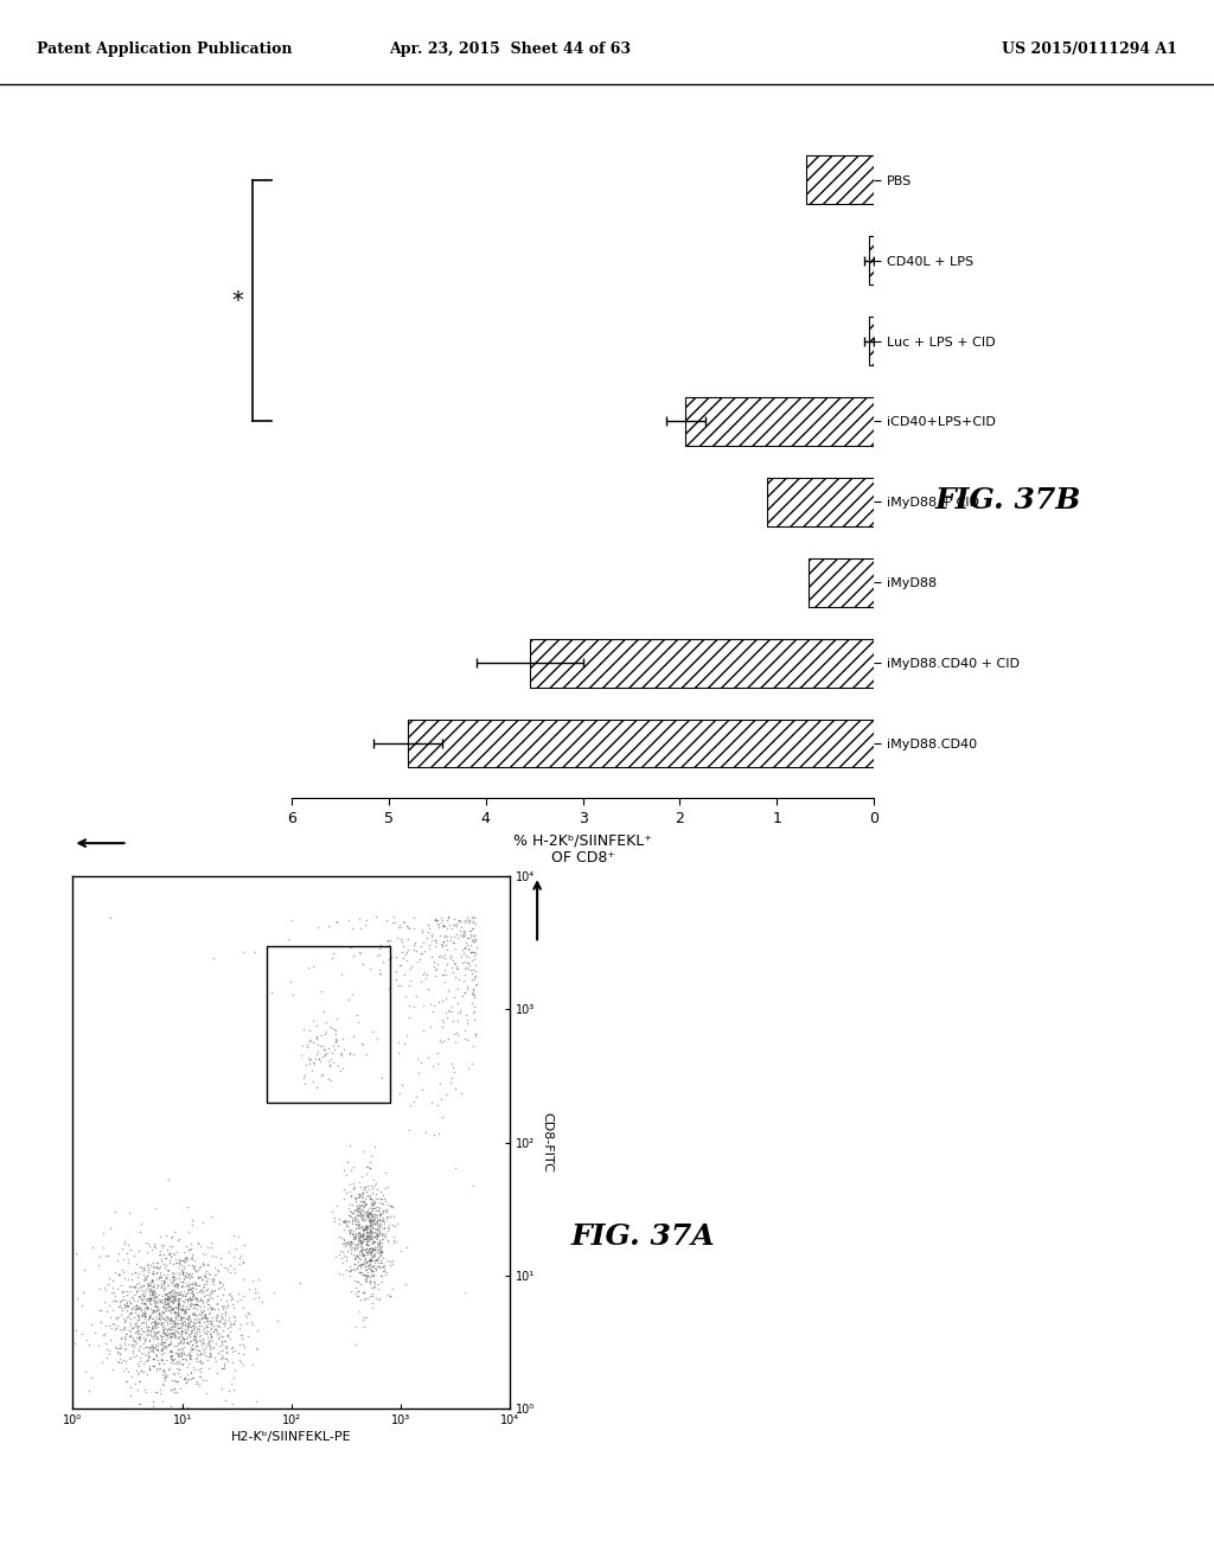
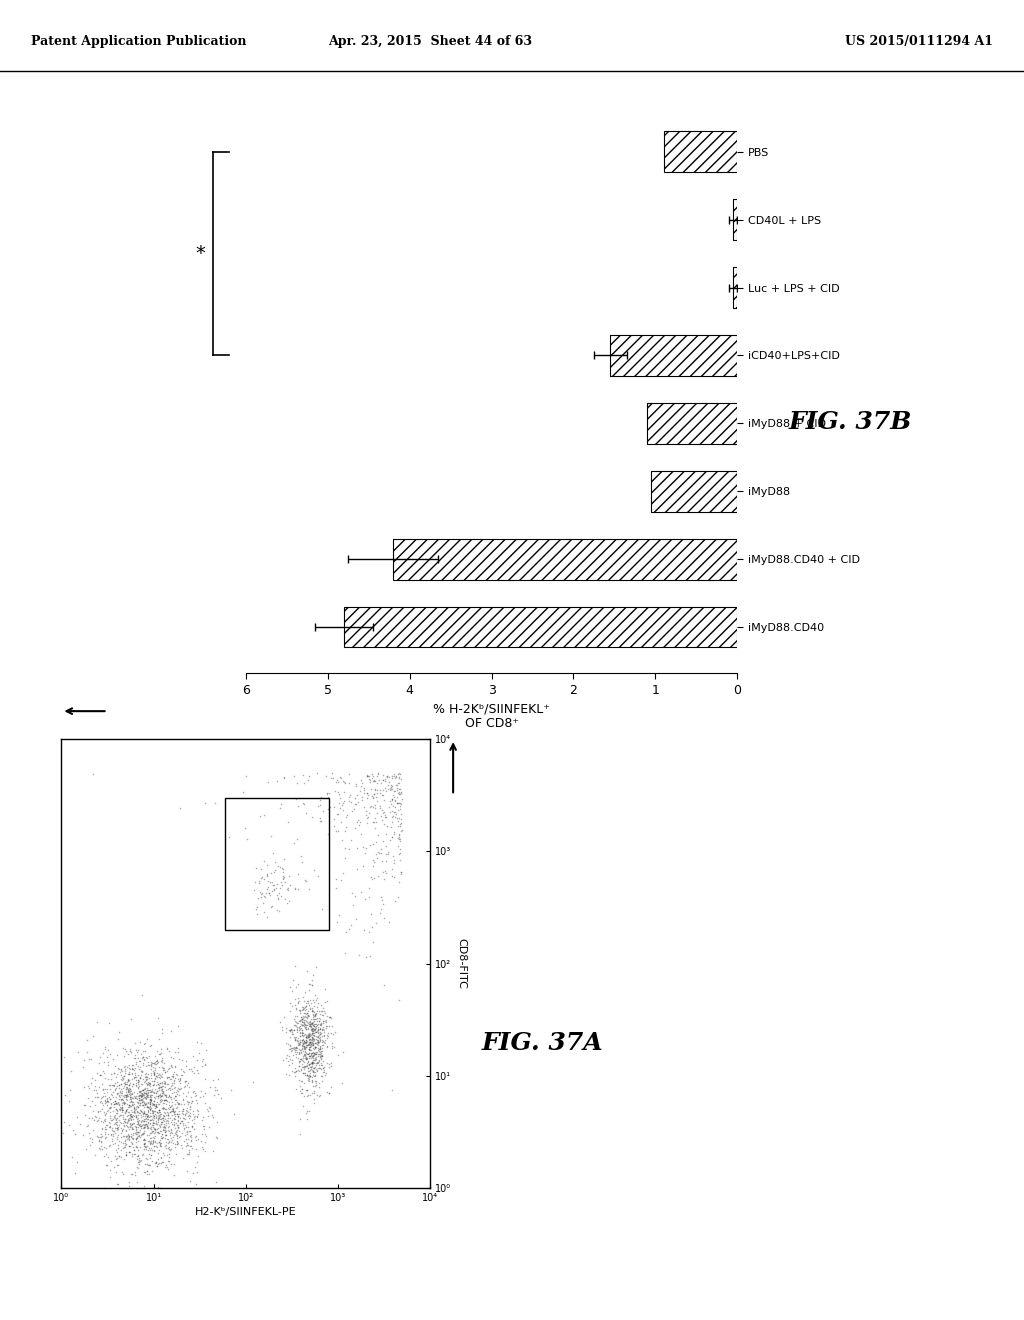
PBS: 0.70 -> 0.90
iCD40+LPS+CID: 1.94 -> 1.55
iMyD88: 0.68 -> 1.05
iMyD88.CD40 + CID: 3.54 -> 4.20
